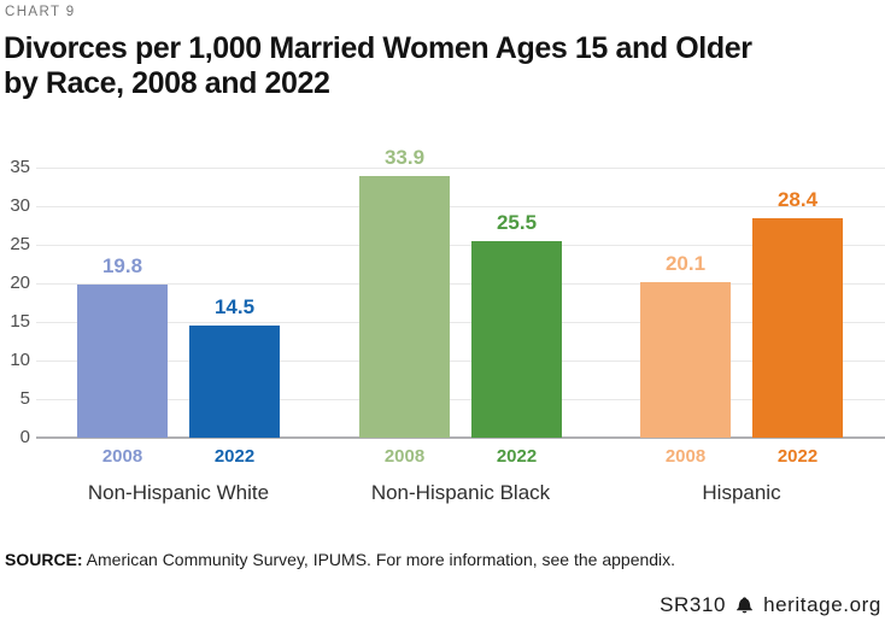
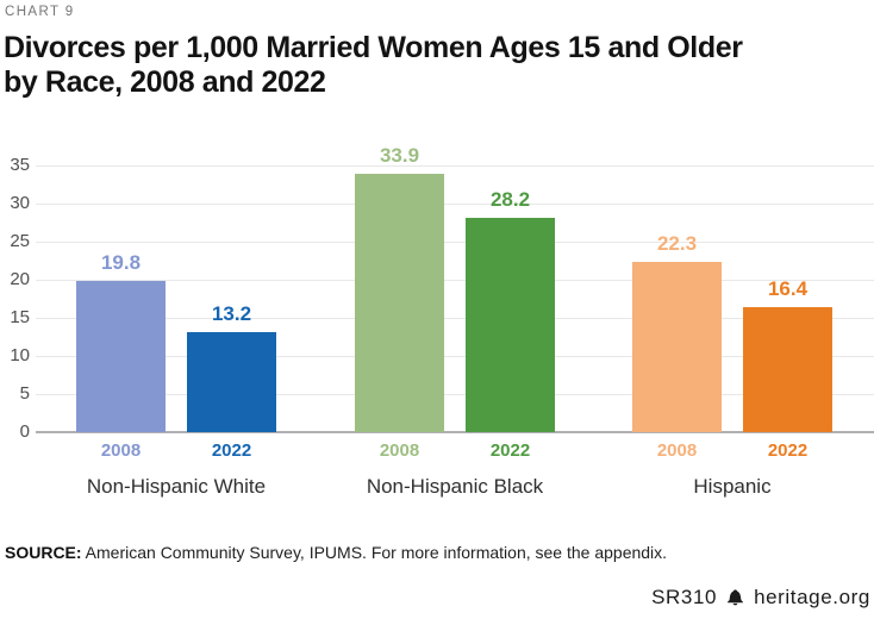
2022/Non-Hispanic White: 14.5 -> 13.2
2022/Non-Hispanic Black: 25.5 -> 28.2
2008/Hispanic: 20.1 -> 22.3
2022/Hispanic: 28.4 -> 16.4
